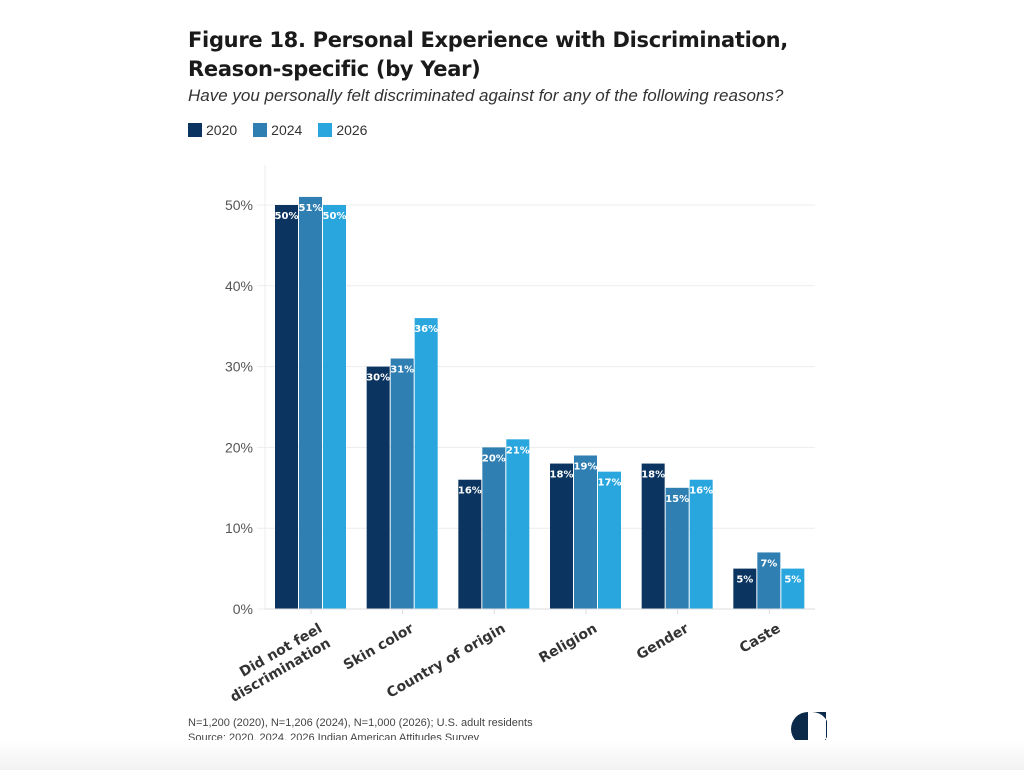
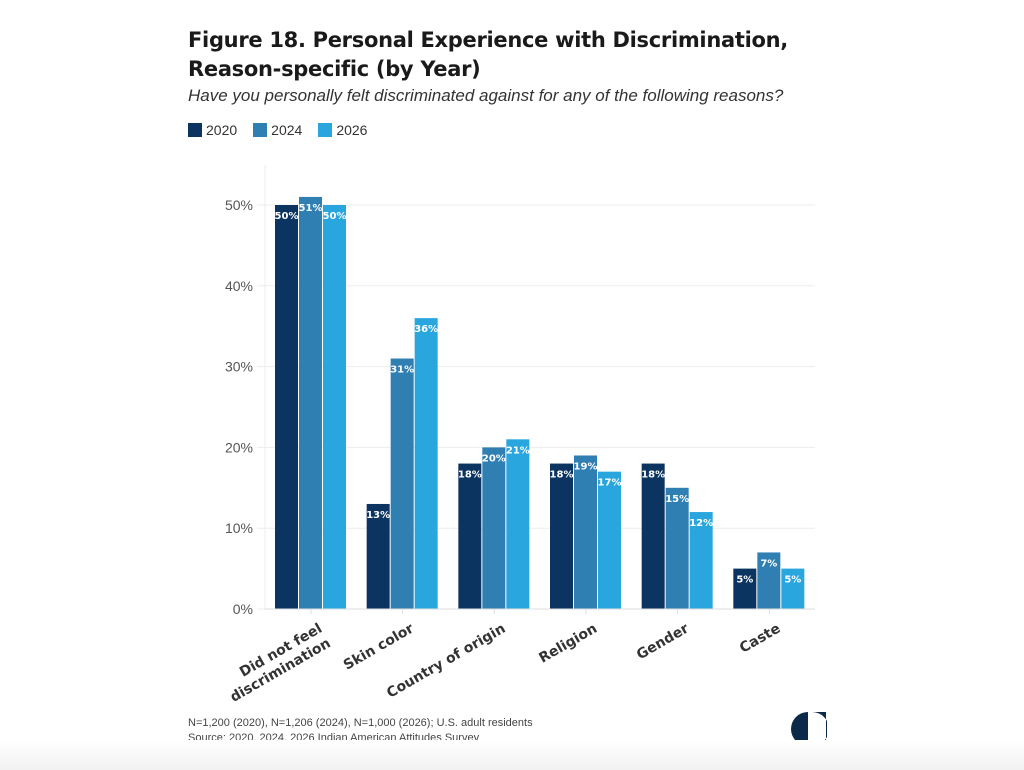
2020/Skin color: 30% -> 13%
2020/Country of origin: 16% -> 18%
2026/Gender: 16% -> 12%
